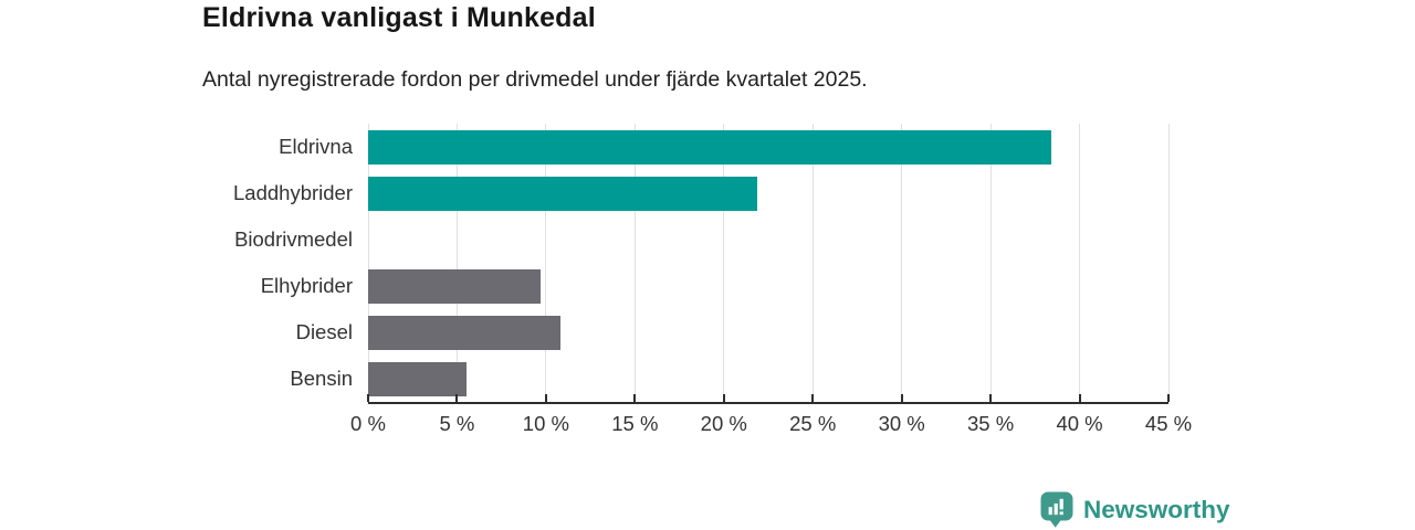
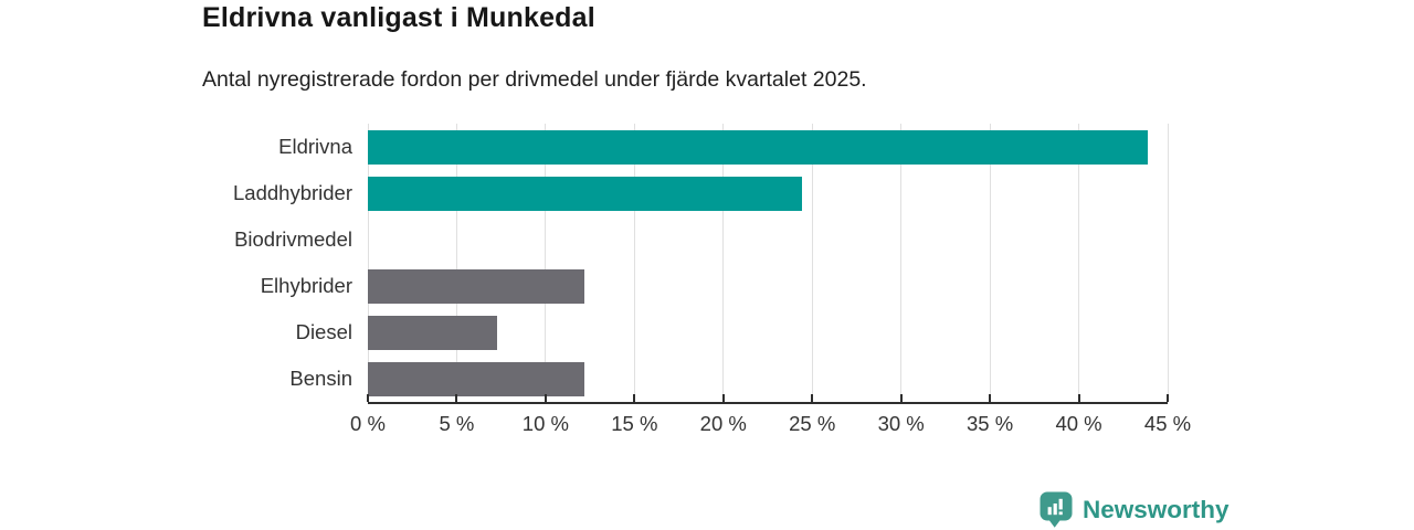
Eldrivna: 38.4% -> 43.9%
Laddhybrider: 21.9% -> 24.4%
Elhybrider: 9.7% -> 12.2%
Diesel: 10.8% -> 7.3%
Bensin: 5.5% -> 12.2%
